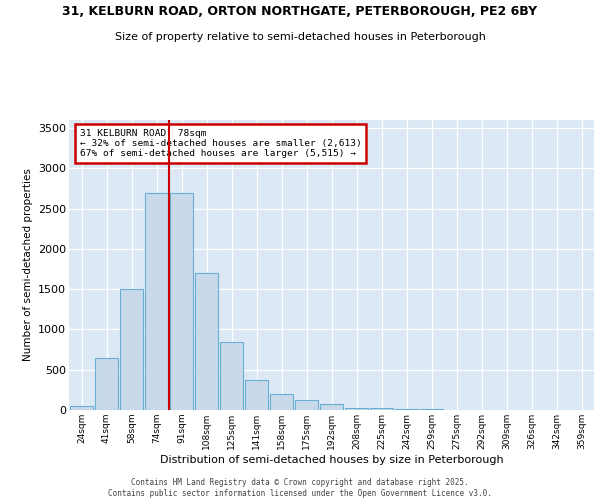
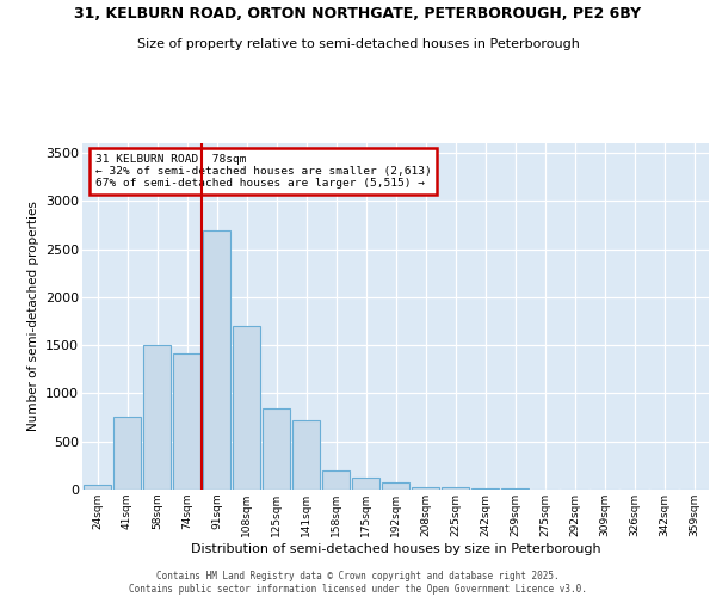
41sqm: 650 -> 760
74sqm: 2700 -> 1420
141sqm: 380 -> 720
